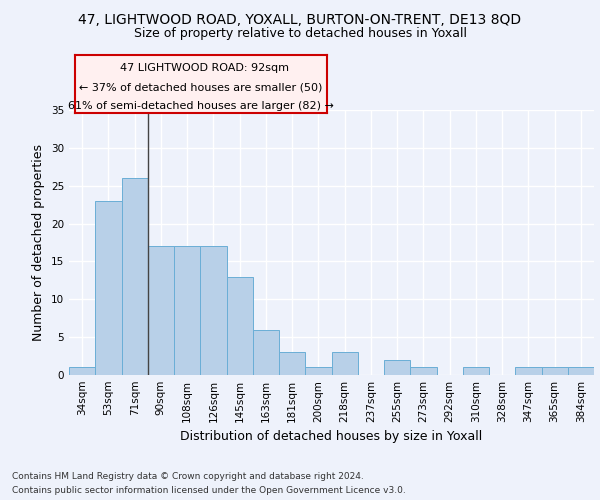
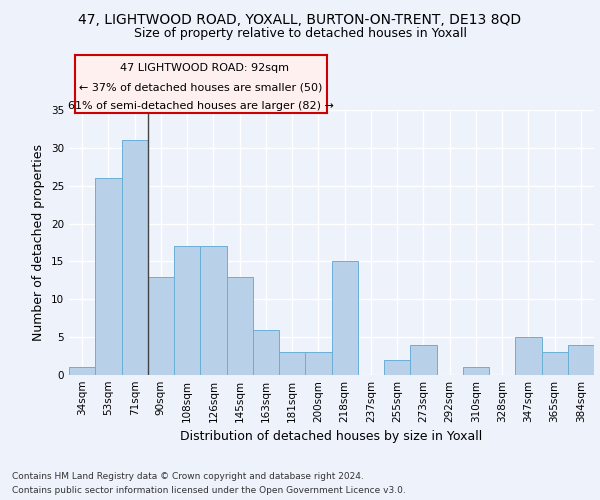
53sqm: 23 -> 26
71sqm: 26 -> 31
90sqm: 17 -> 13
200sqm: 1 -> 3
218sqm: 3 -> 15
273sqm: 1 -> 4
347sqm: 1 -> 5
365sqm: 1 -> 3
384sqm: 1 -> 4
